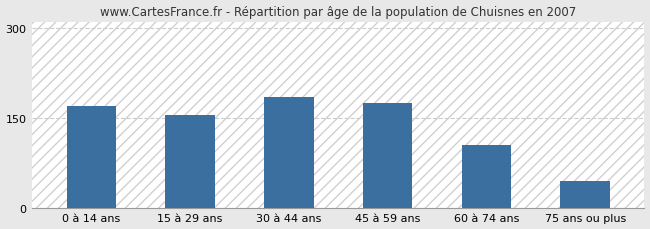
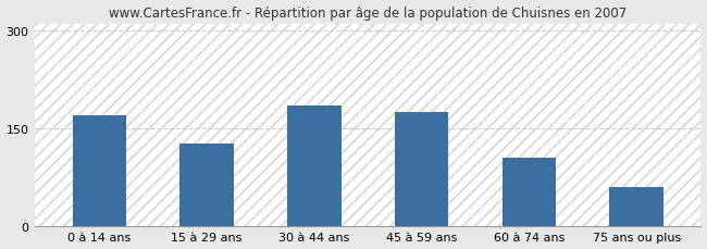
15 à 29 ans: 155 -> 126
75 ans ou plus: 45 -> 60
